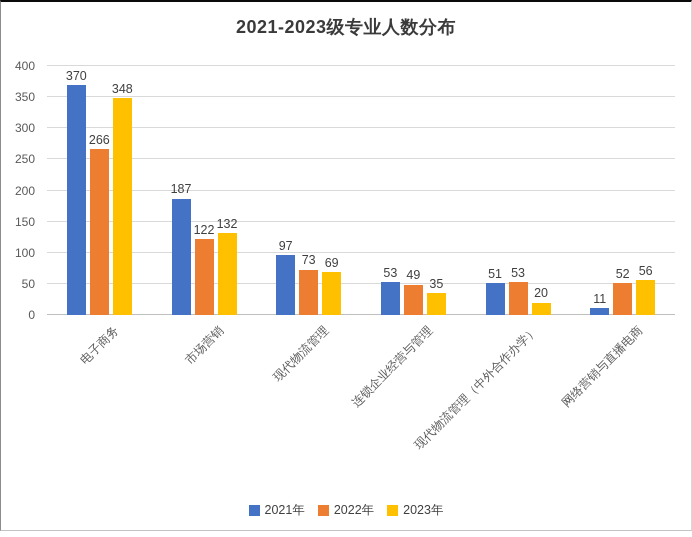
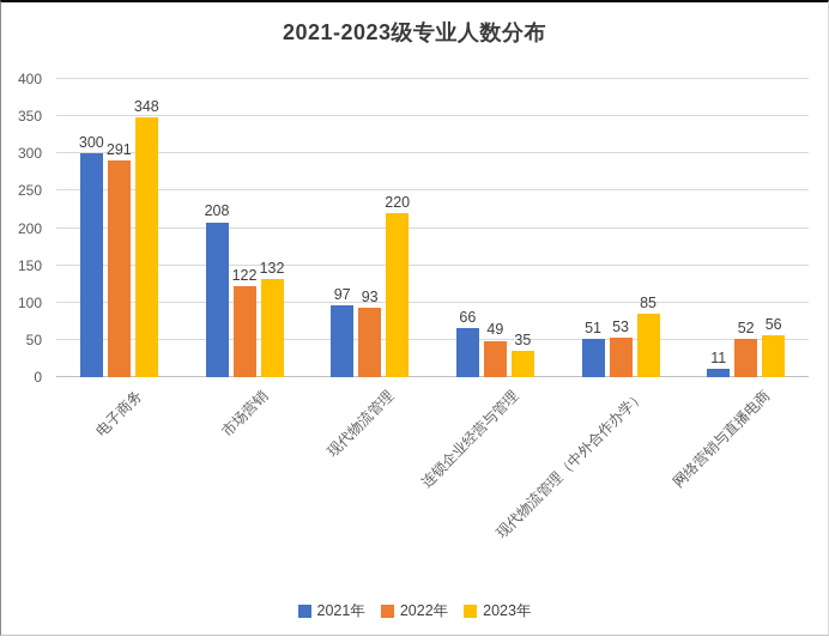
2021年/电子商务: 370 -> 300
2022年/电子商务: 266 -> 291
2021年/市场营销: 187 -> 208
2022年/现代物流管理: 73 -> 93
2023年/现代物流管理: 69 -> 220
2021年/连锁企业经营与管理: 53 -> 66
2023年/现代物流管理（中外合作办学）: 20 -> 85
